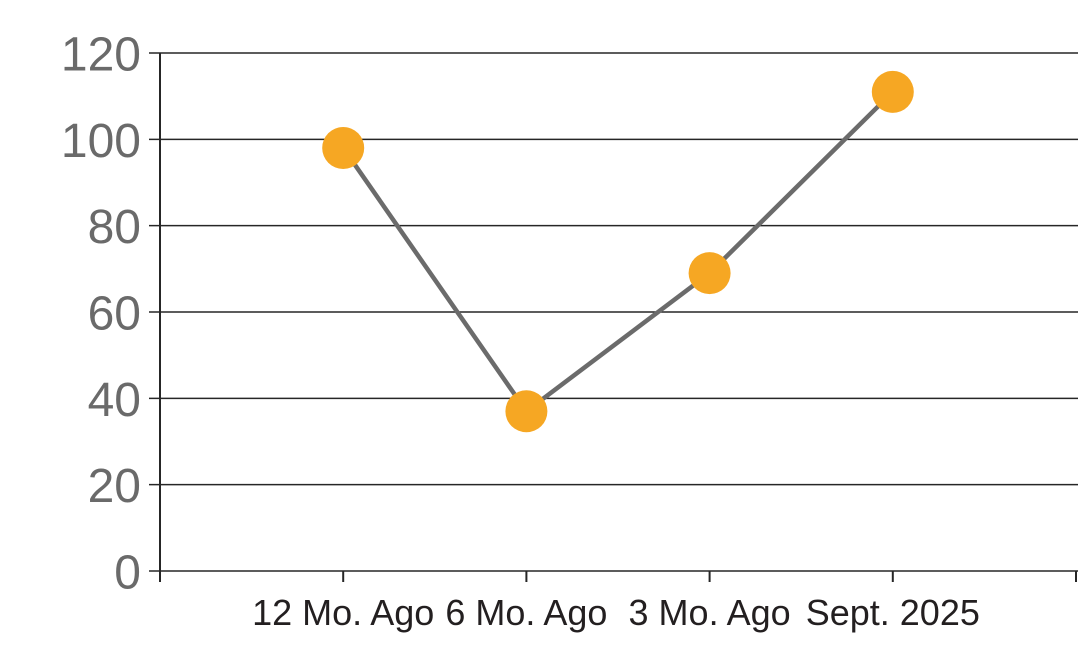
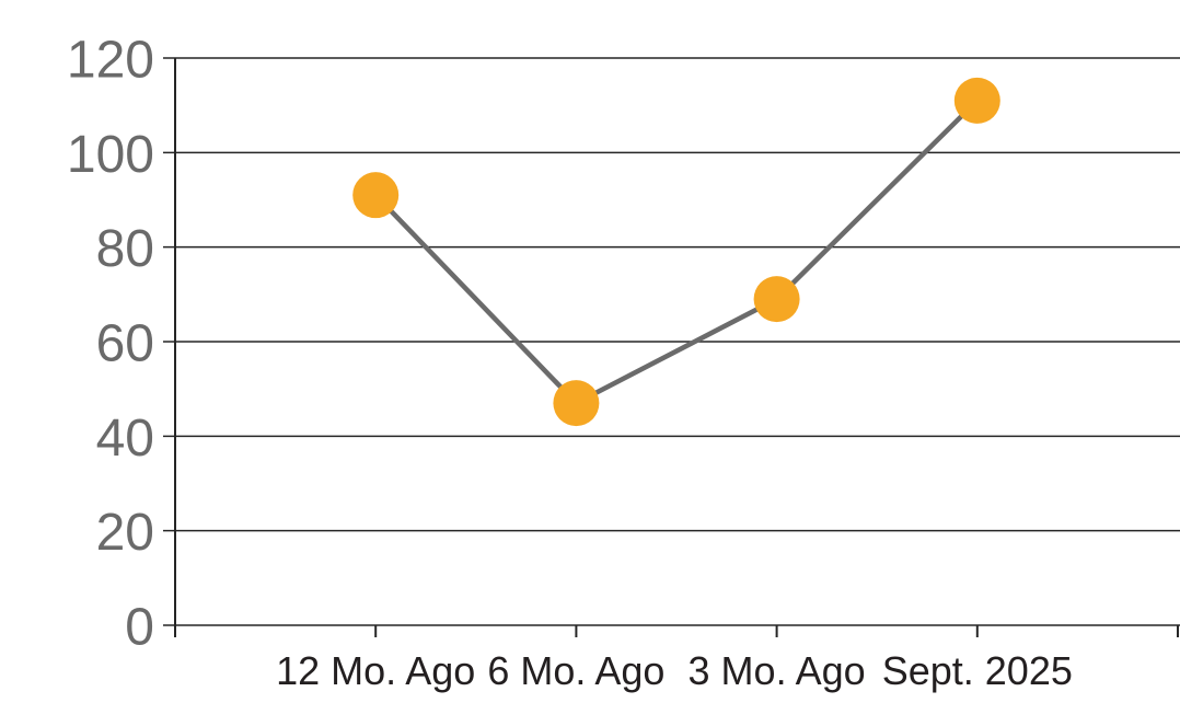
12 Mo. Ago: 98 -> 91
6 Mo. Ago: 37 -> 47
